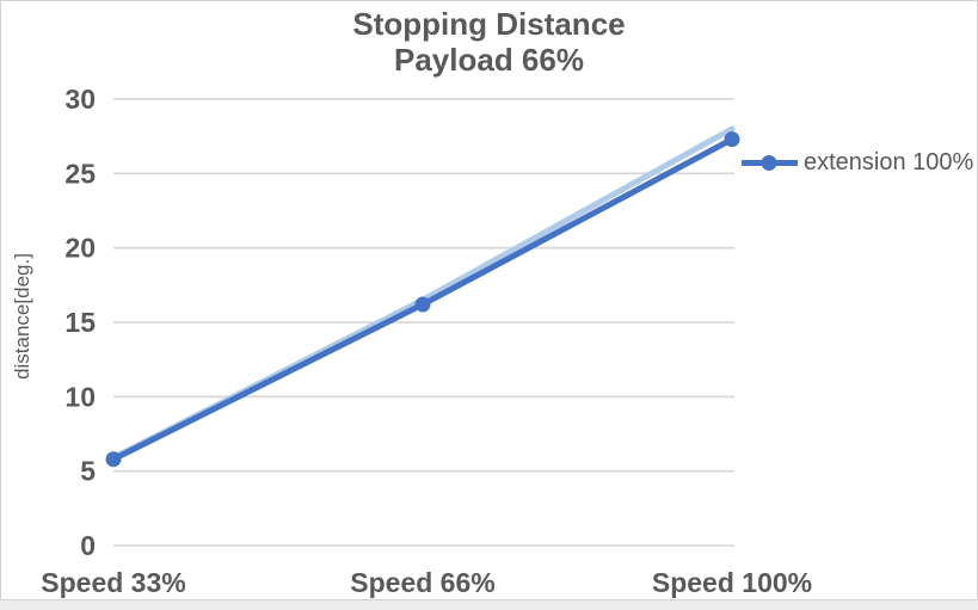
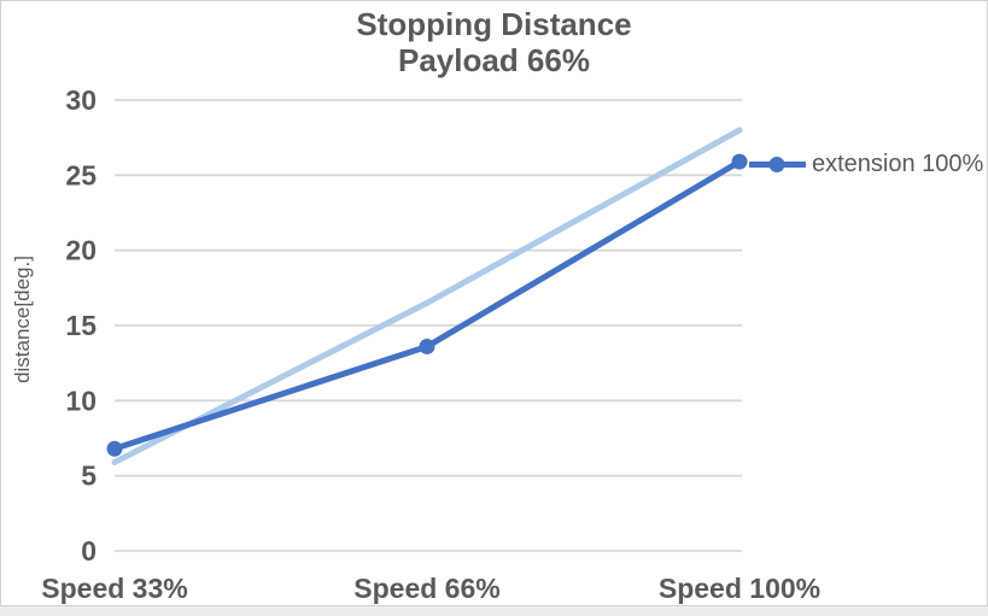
Speed 33%: 5.8 -> 6.8
Speed 66%: 16.2 -> 13.6
Speed 100%: 27.3 -> 25.9
